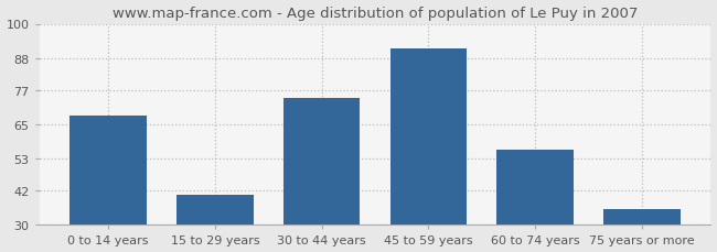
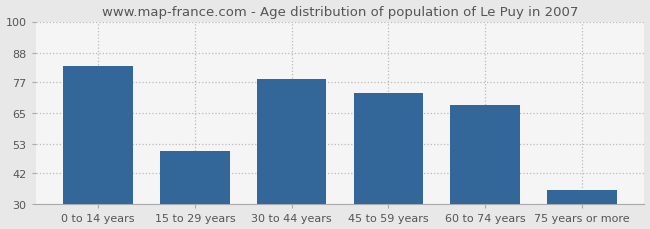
0 to 14 years: 68.0 -> 83.0
15 to 29 years: 40.5 -> 50.5
30 to 44 years: 74.0 -> 78.0
45 to 59 years: 91.5 -> 72.5
60 to 74 years: 56.0 -> 68.0
